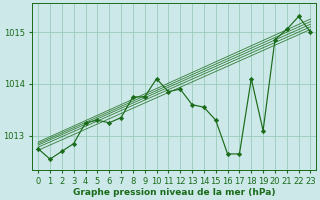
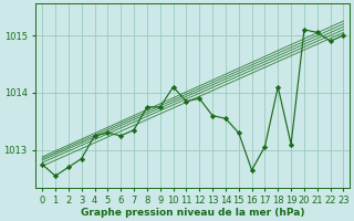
17: 1012.65 -> 1013.06
20: 1014.85 -> 1015.10
22: 1015.30 -> 1014.90
